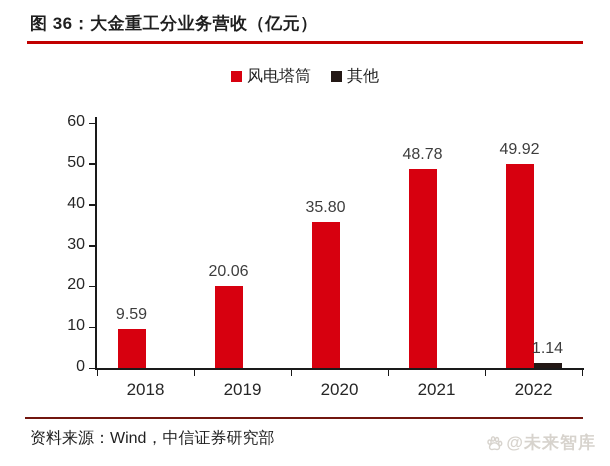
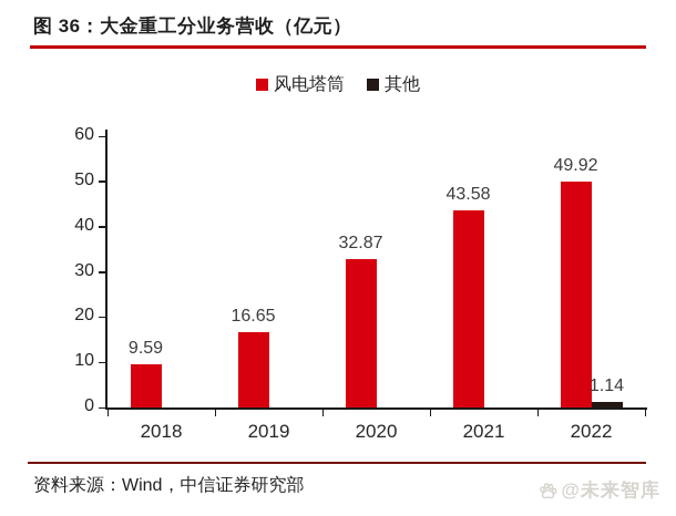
风电塔筒/2019: 20.06 -> 16.65
风电塔筒/2020: 35.80 -> 32.87
风电塔筒/2021: 48.78 -> 43.58
